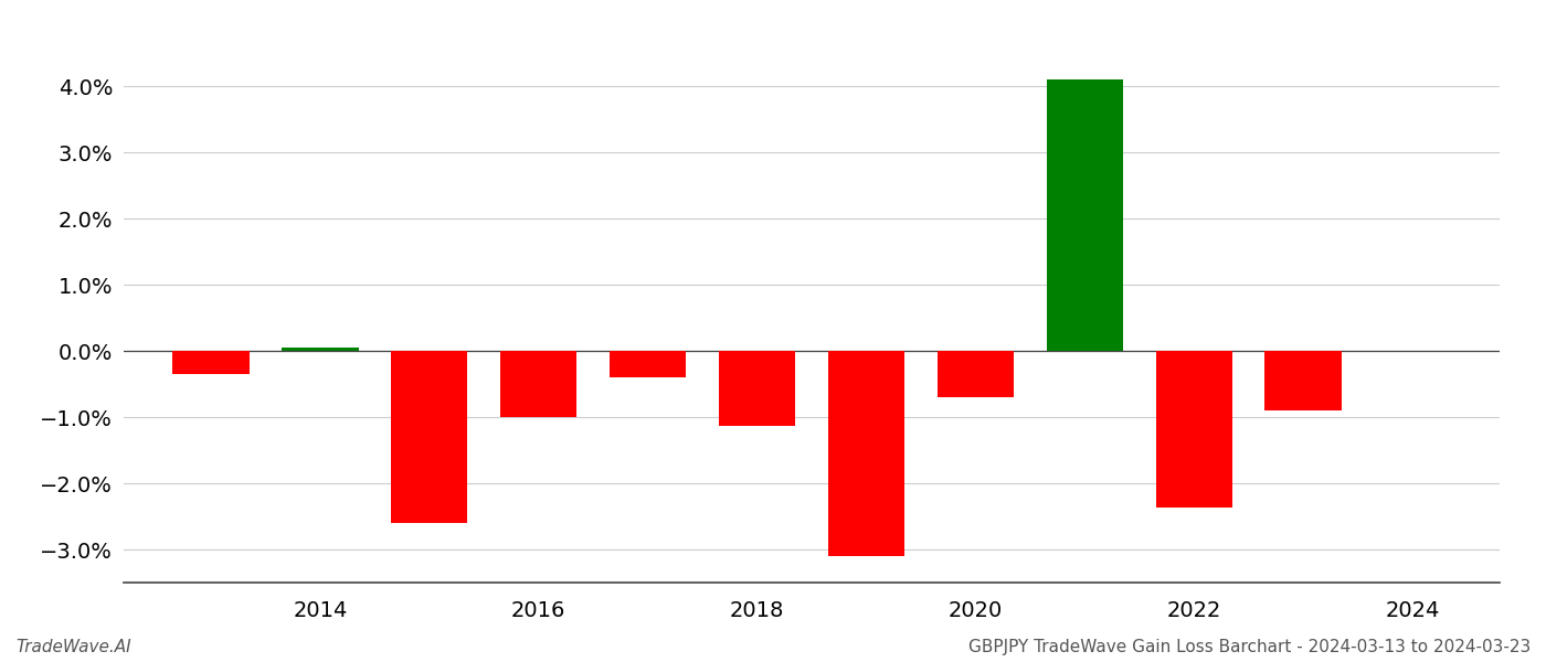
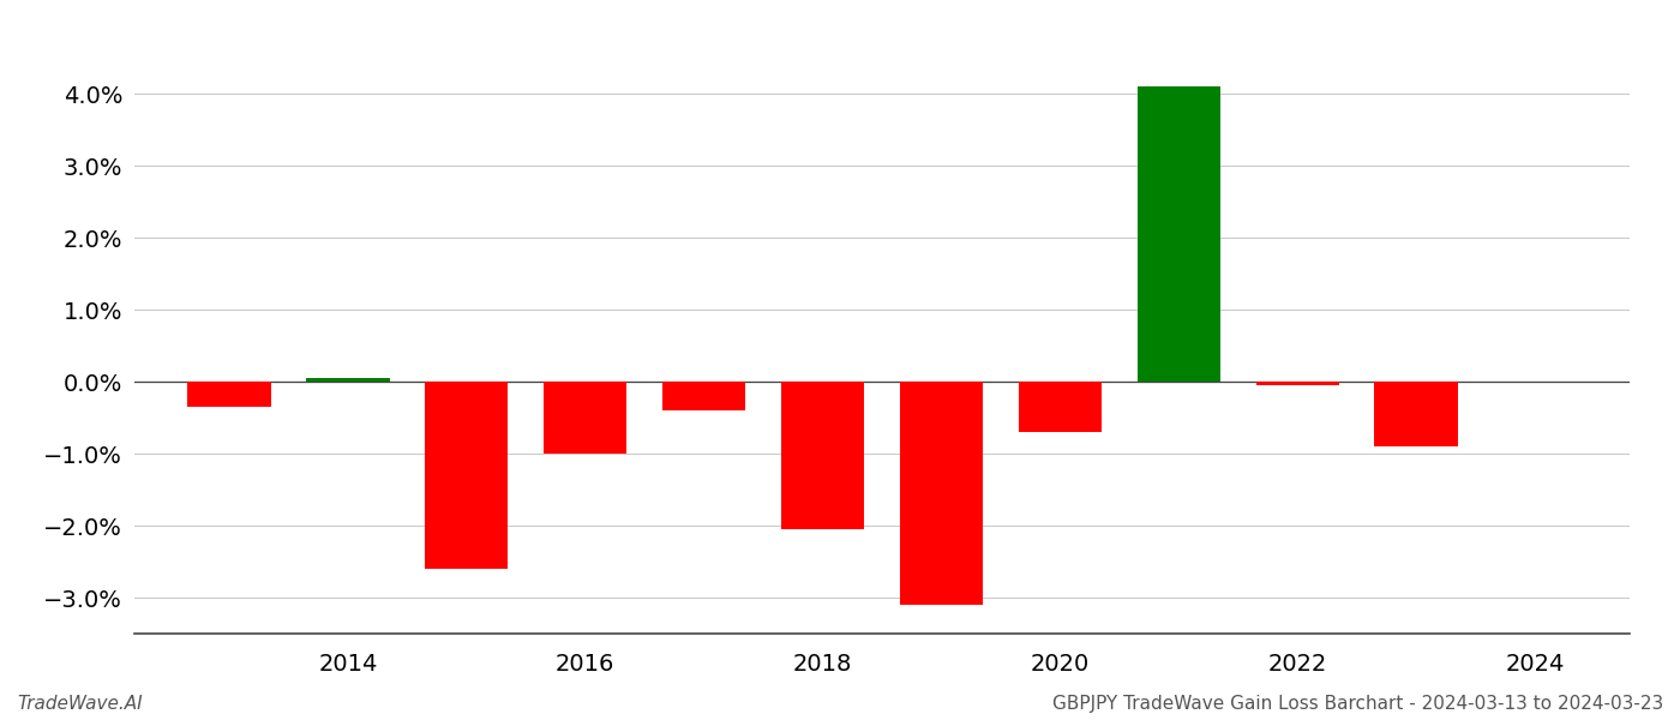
2018: -1.14% -> -2.05%
2022: -2.36% -> -0.05%
